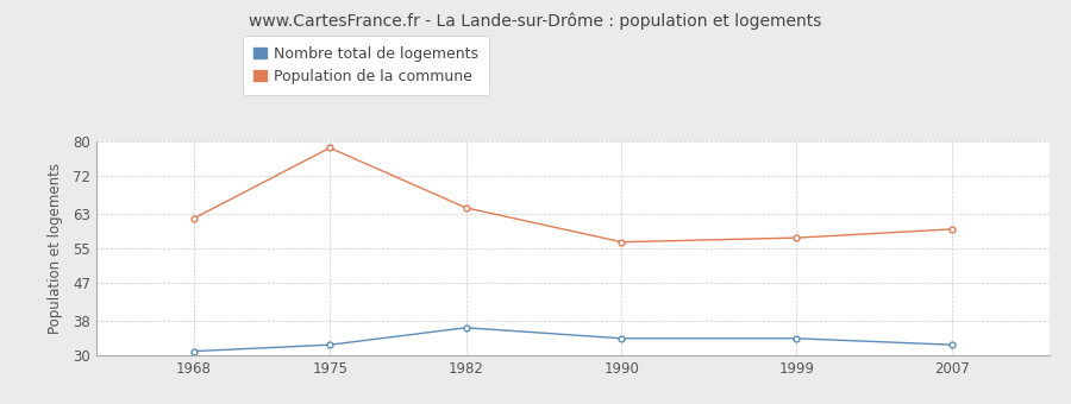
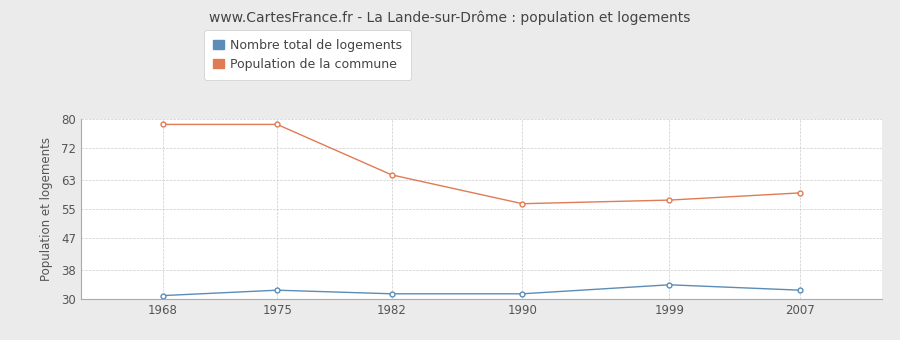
Population de la commune/1968: 62.0 -> 78.5
Nombre total de logements/1982: 36.5 -> 31.5
Nombre total de logements/1990: 34.0 -> 31.5
